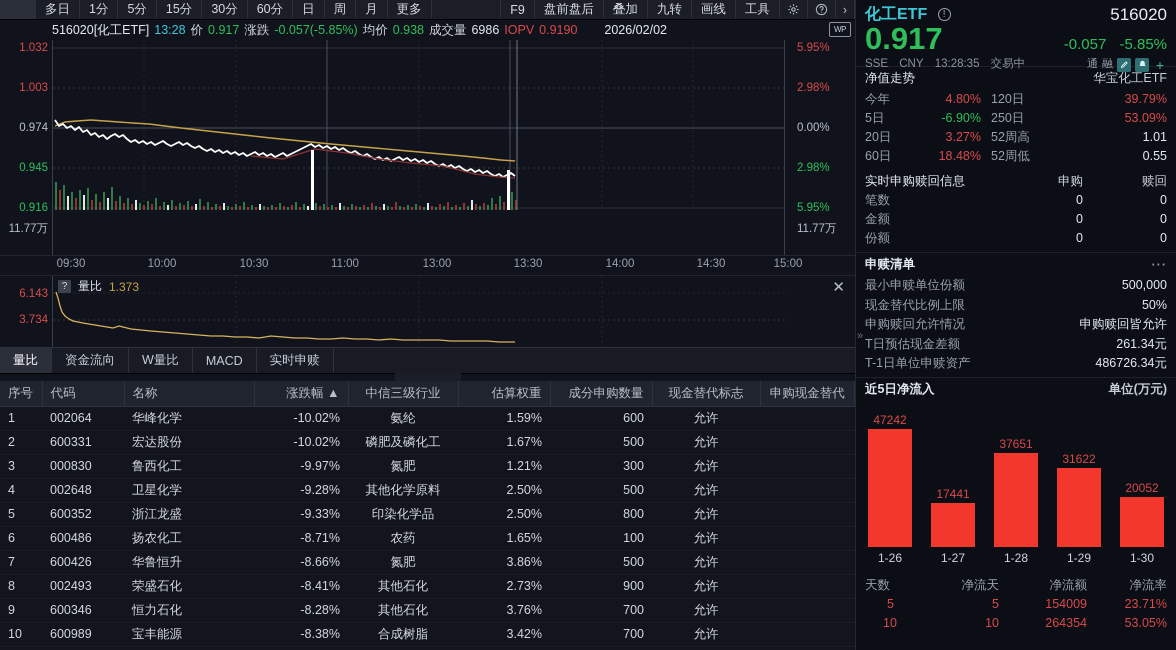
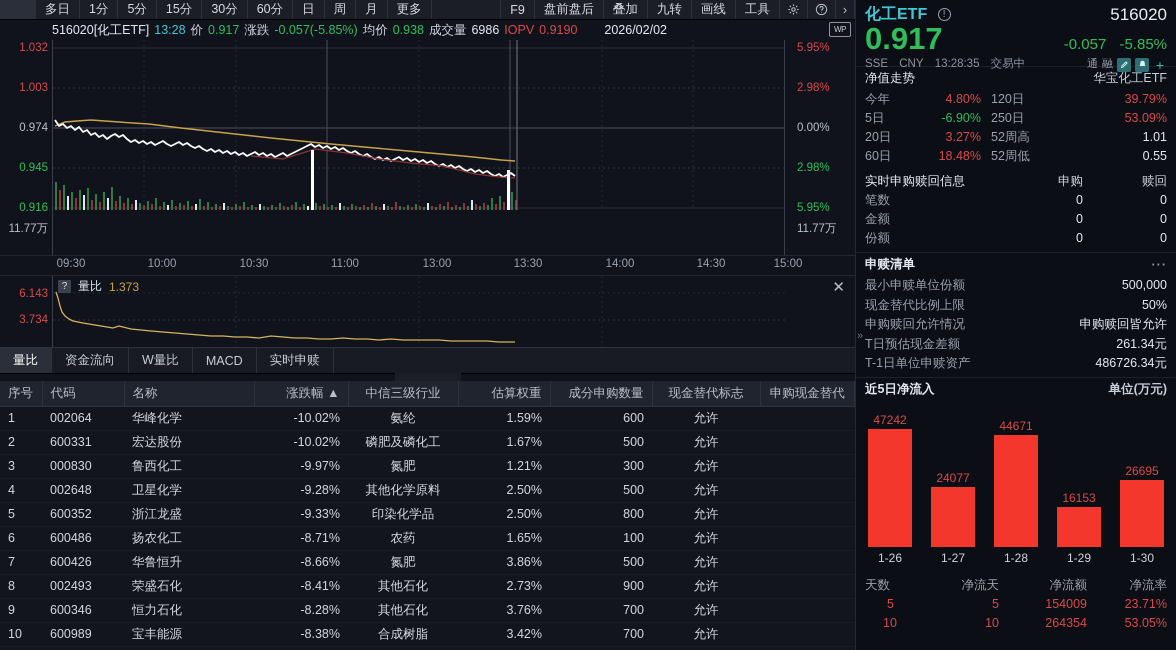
1-27: 17441 -> 24077
1-28: 37651 -> 44671
1-29: 31622 -> 16153
1-30: 20052 -> 26695
